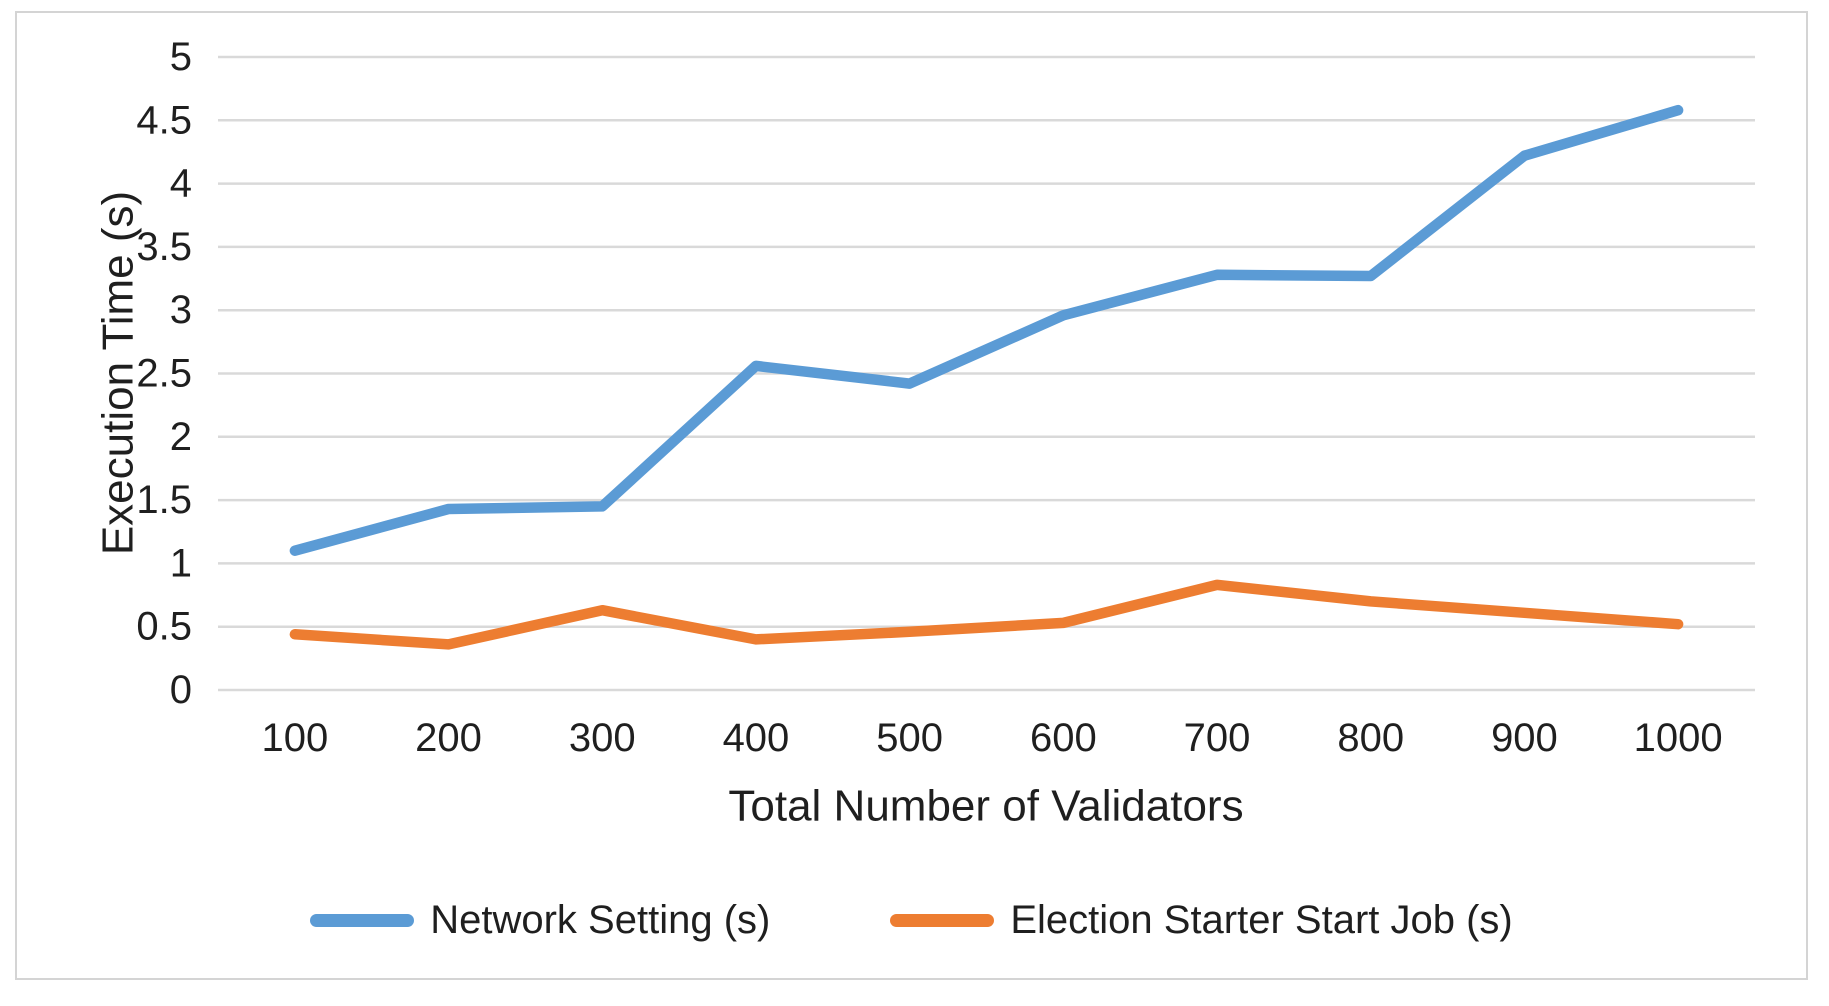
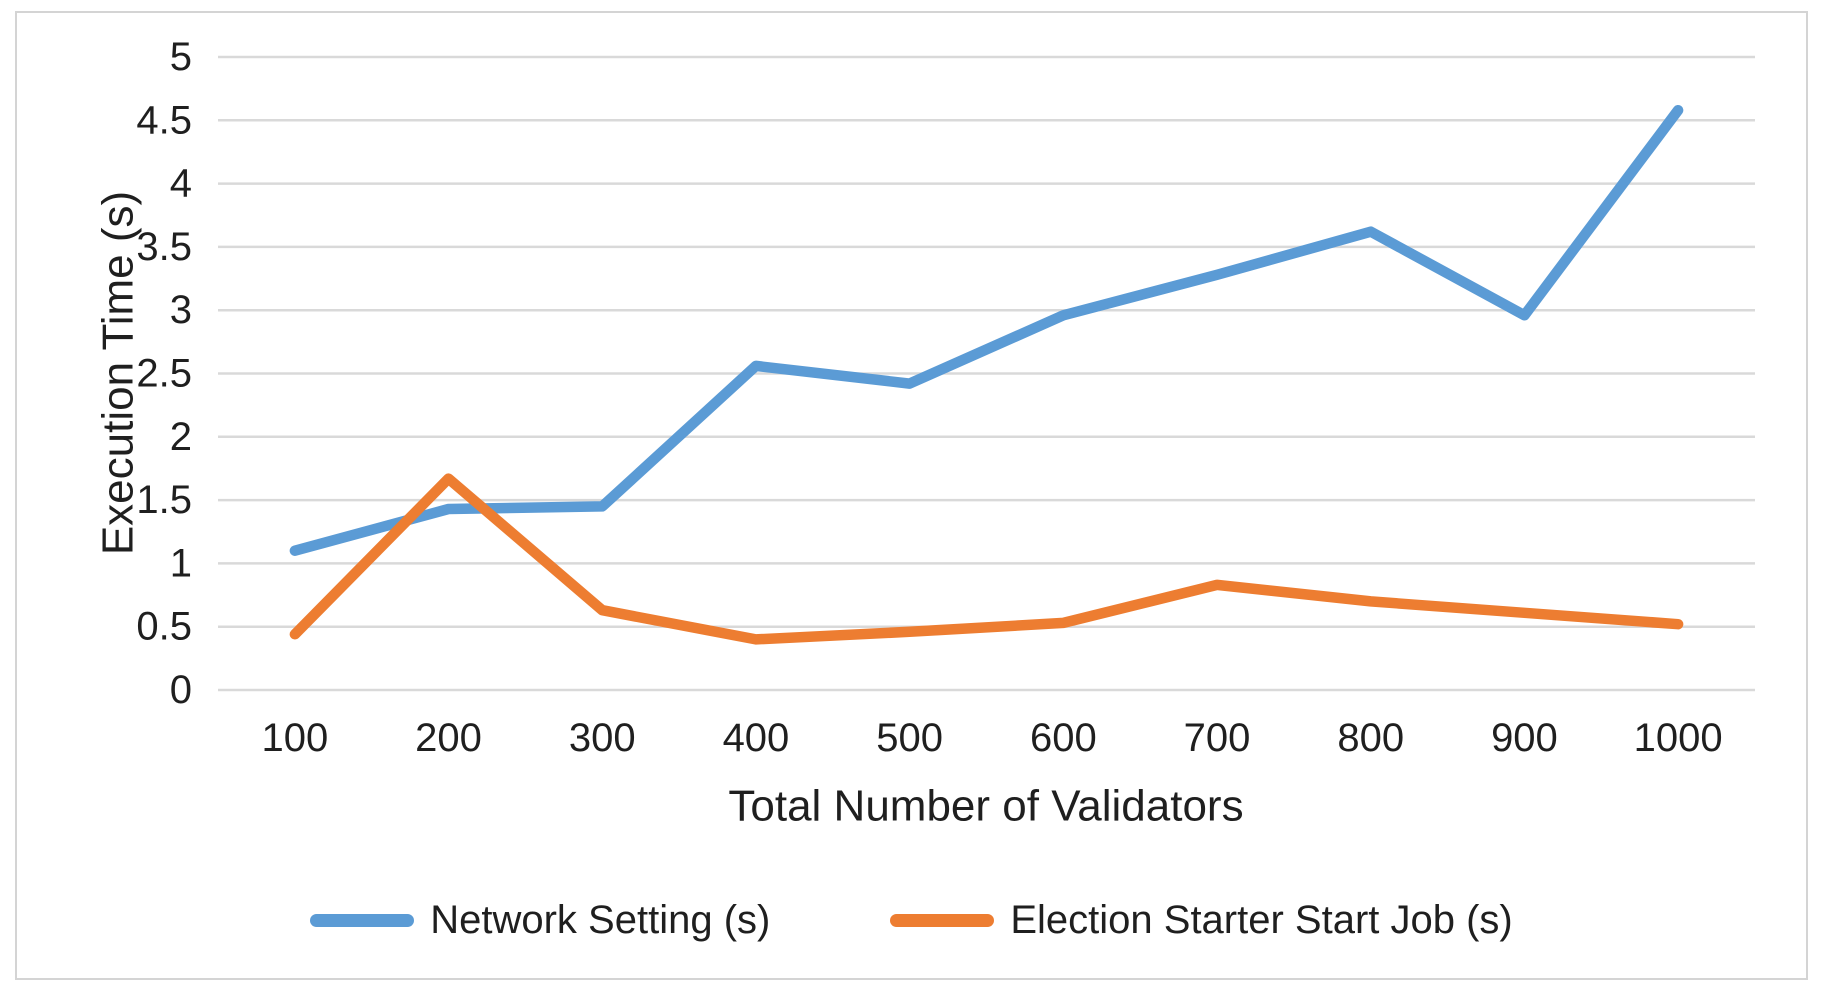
Election Starter Start Job (s)/200: 0.36 -> 1.67
Network Setting (s)/800: 3.27 -> 3.62
Network Setting (s)/900: 4.22 -> 2.96
